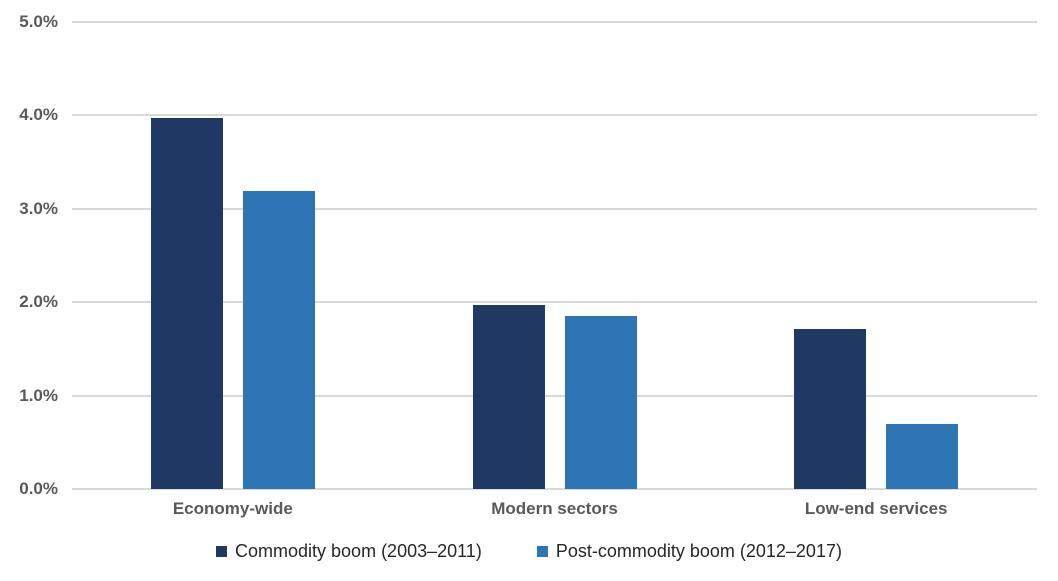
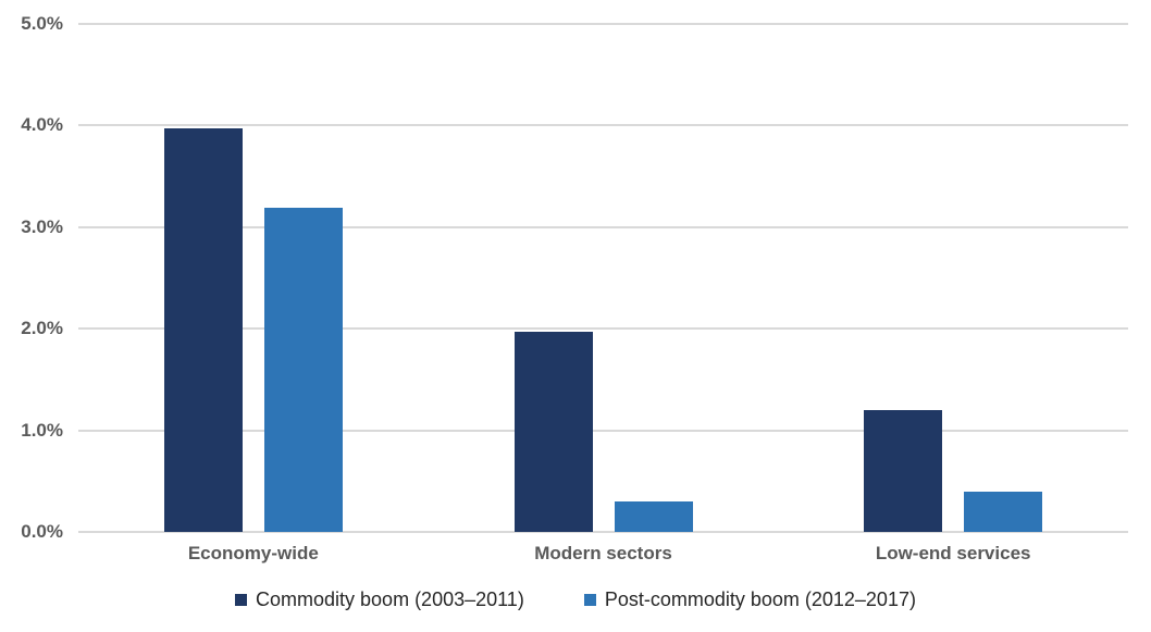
Post-commodity boom (2012–2017)/Modern sectors: 1.9% -> 0.3%
Commodity boom (2003–2011)/Low-end services: 1.7% -> 1.2%
Post-commodity boom (2012–2017)/Low-end services: 0.7% -> 0.4%
